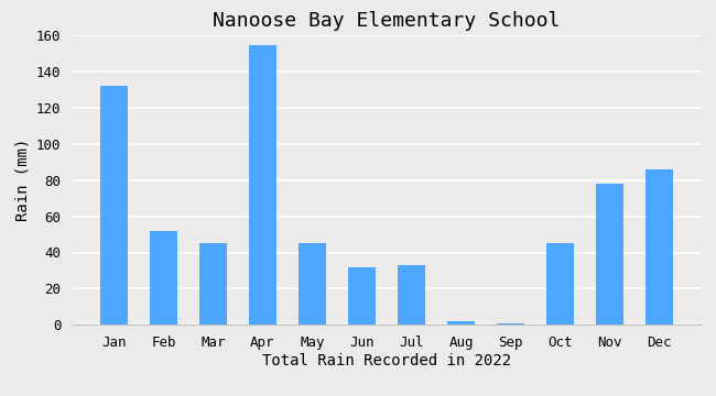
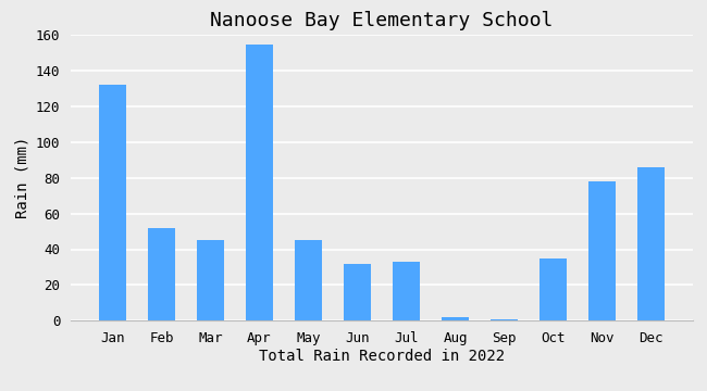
Oct: 45 -> 35
